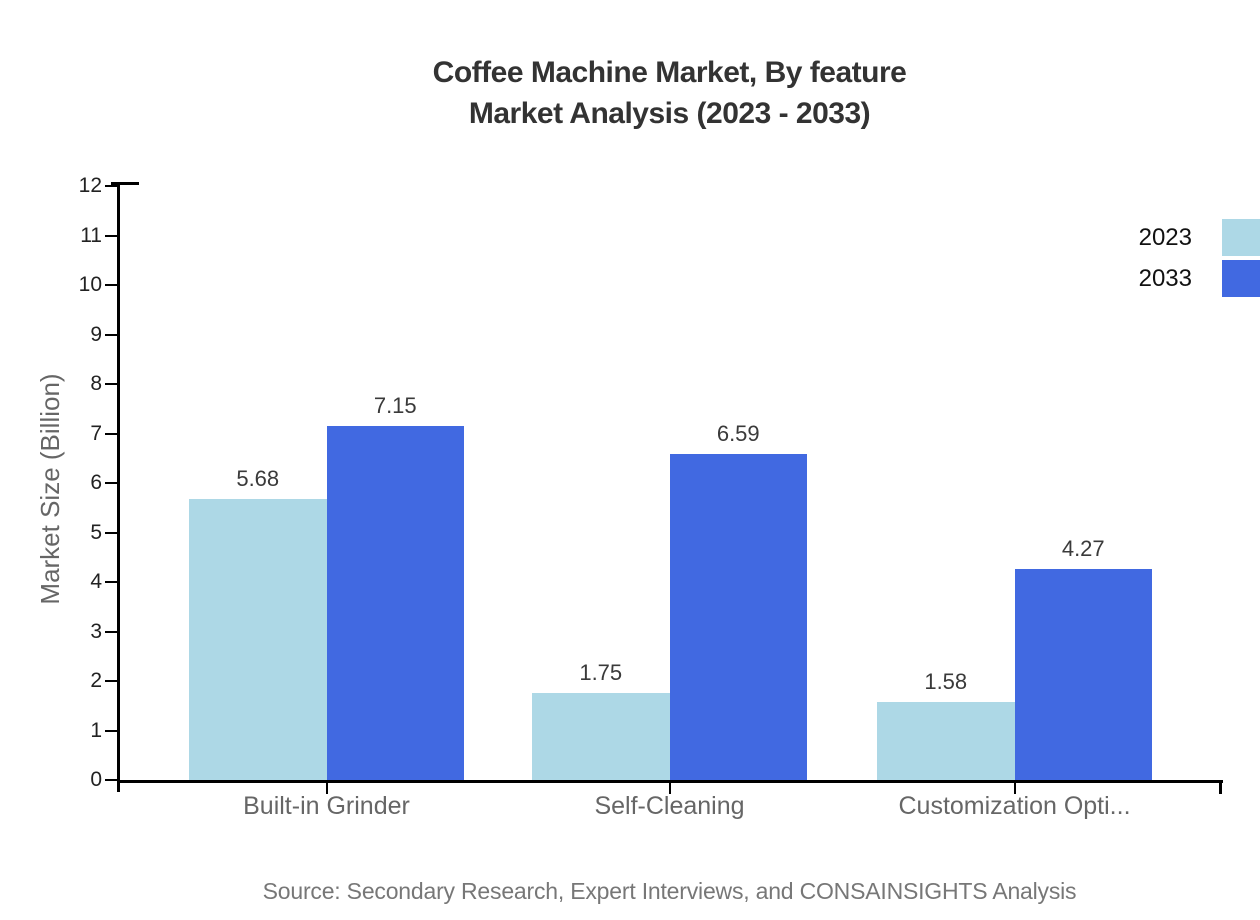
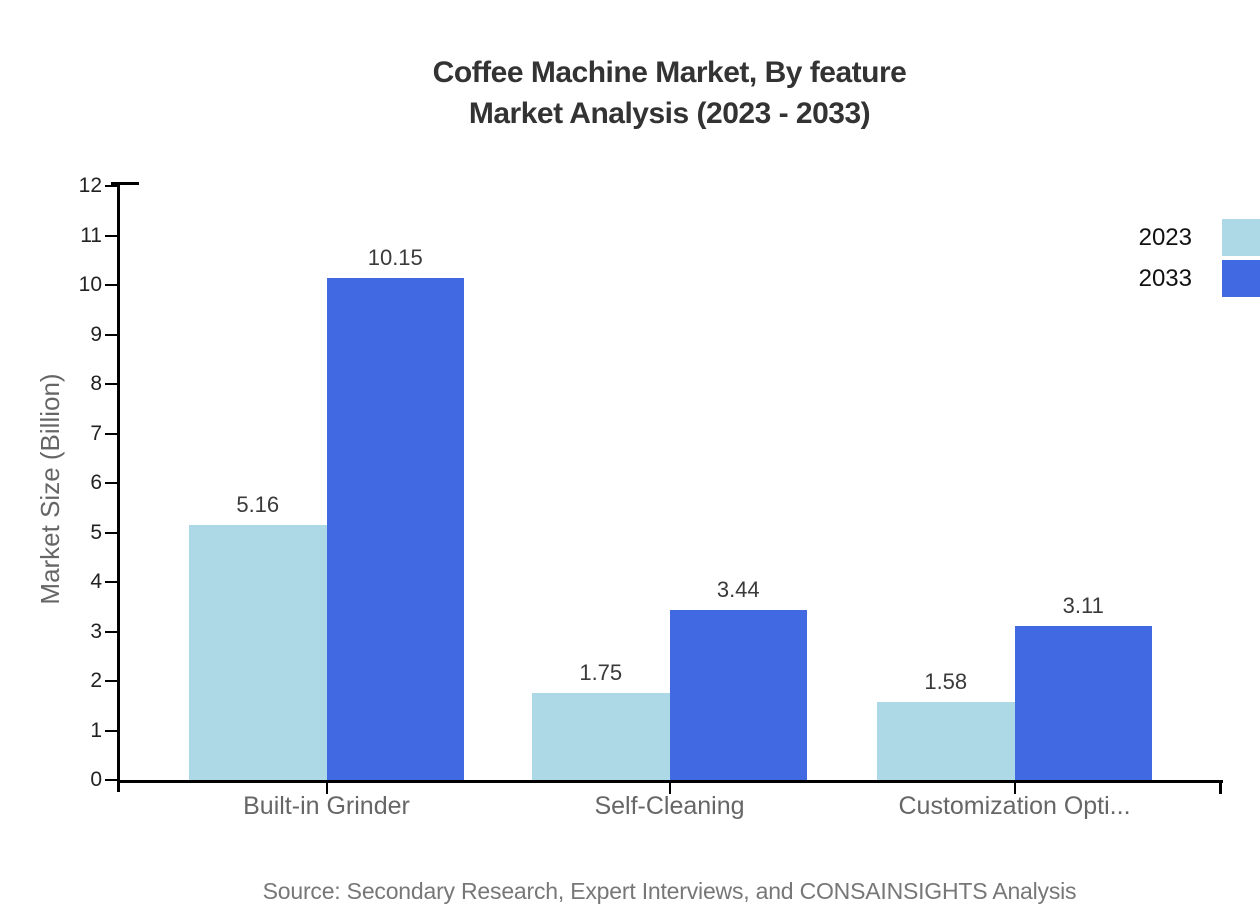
2023/Built-in Grinder: 5.68 -> 5.16
2033/Built-in Grinder: 7.15 -> 10.15
2033/Self-Cleaning: 6.59 -> 3.44
2033/Customization Opti...: 4.27 -> 3.11
